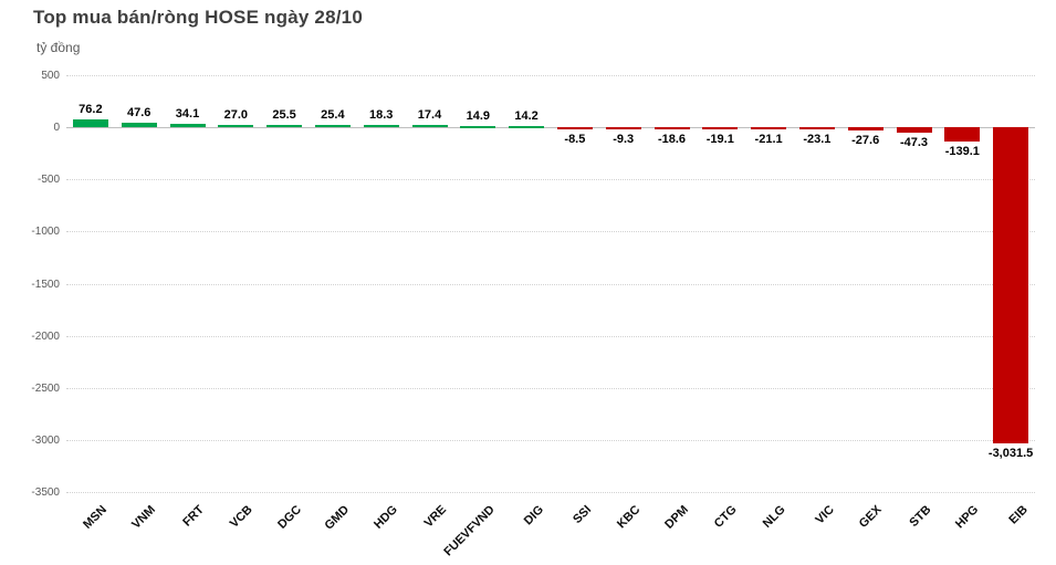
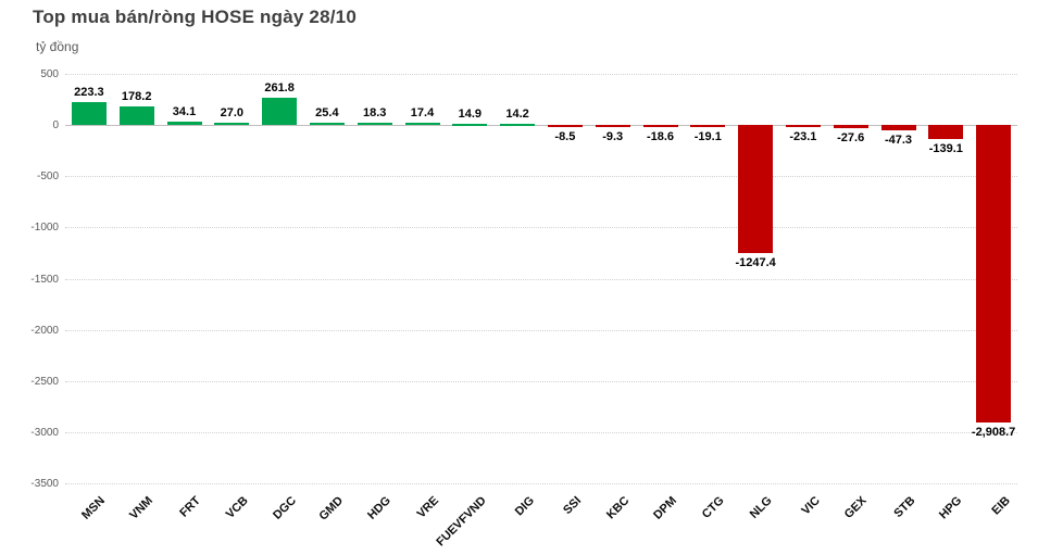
MSN: 76.2 -> 223.3
VNM: 47.6 -> 178.2
DGC: 25.5 -> 261.8
NLG: -21.1 -> -1247.4
EIB: -3,031.5 -> -2,908.7
